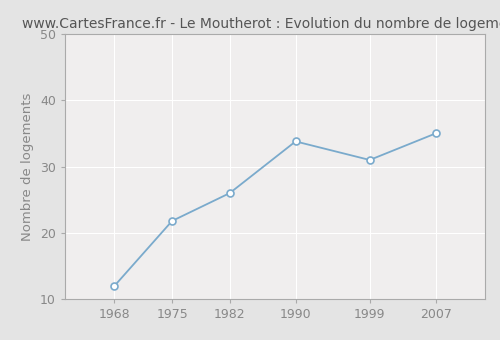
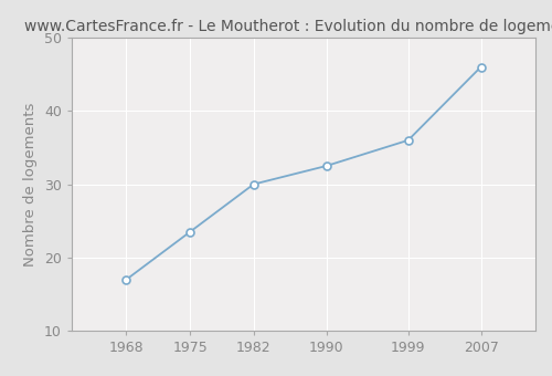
1968: 12.0 -> 17.0
1975: 21.8 -> 23.5
1982: 26.0 -> 30.0
1990: 33.8 -> 32.5
1999: 31.0 -> 36.0
2007: 35.0 -> 46.0
